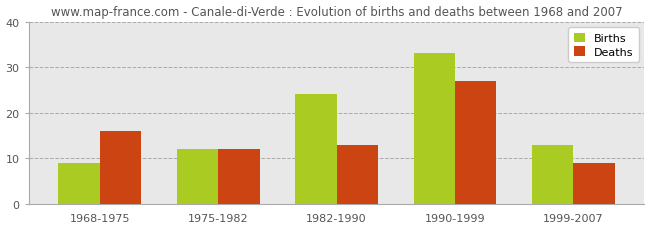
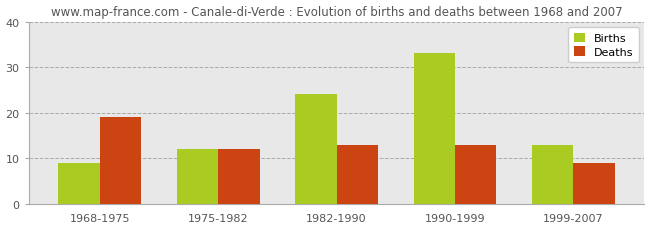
Deaths/1968-1975: 16 -> 19
Deaths/1990-1999: 27 -> 13
